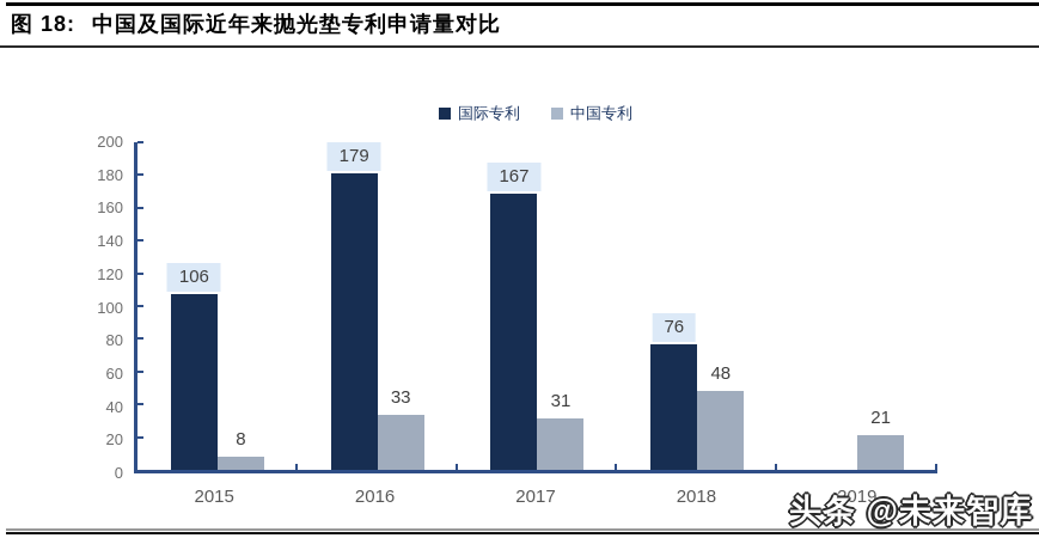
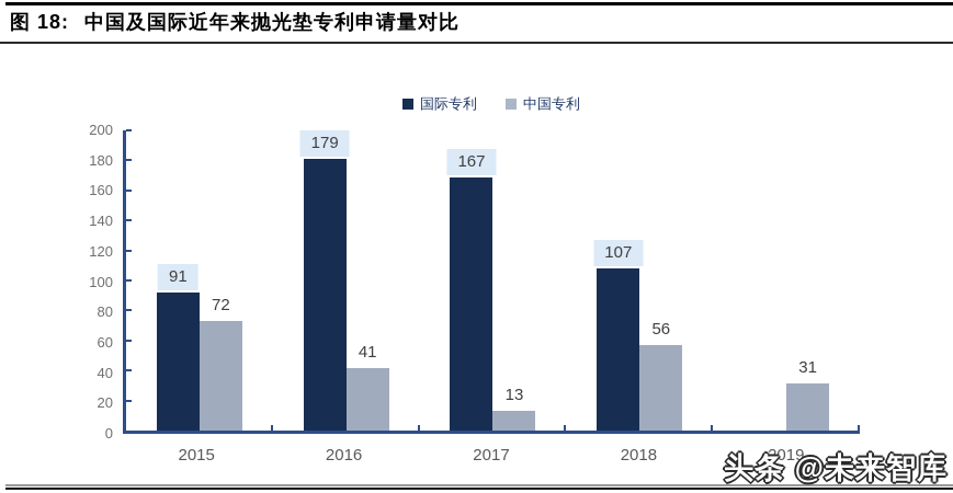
国际专利/2015: 106 -> 91
中国专利/2015: 8 -> 72
中国专利/2016: 33 -> 41
中国专利/2017: 31 -> 13
国际专利/2018: 76 -> 107
中国专利/2018: 48 -> 56
中国专利/2019: 21 -> 31
